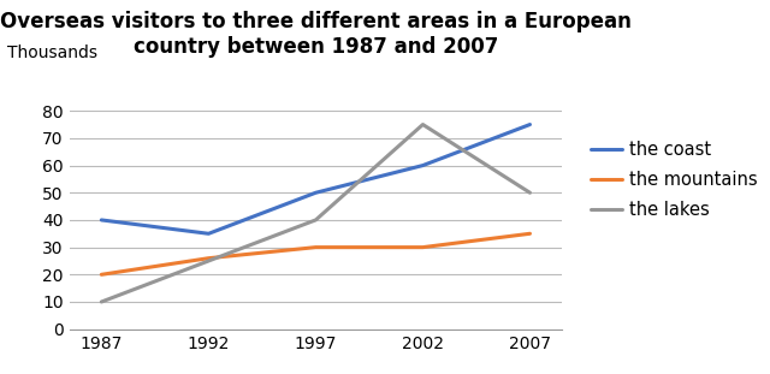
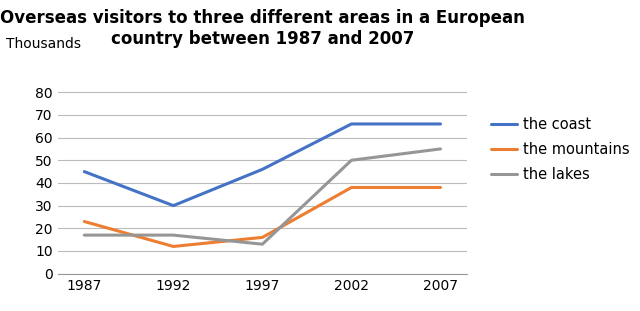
the coast/1987: 40 -> 45
the mountains/1987: 20 -> 23
the lakes/1987: 10 -> 17
the coast/1992: 35 -> 30
the mountains/1992: 26 -> 12
the lakes/1992: 25 -> 17
the coast/1997: 50 -> 46
the mountains/1997: 30 -> 16
the lakes/1997: 40 -> 13
the coast/2002: 60 -> 66
the mountains/2002: 30 -> 38
the lakes/2002: 75 -> 50
the coast/2007: 75 -> 66
the mountains/2007: 35 -> 38
the lakes/2007: 50 -> 55
